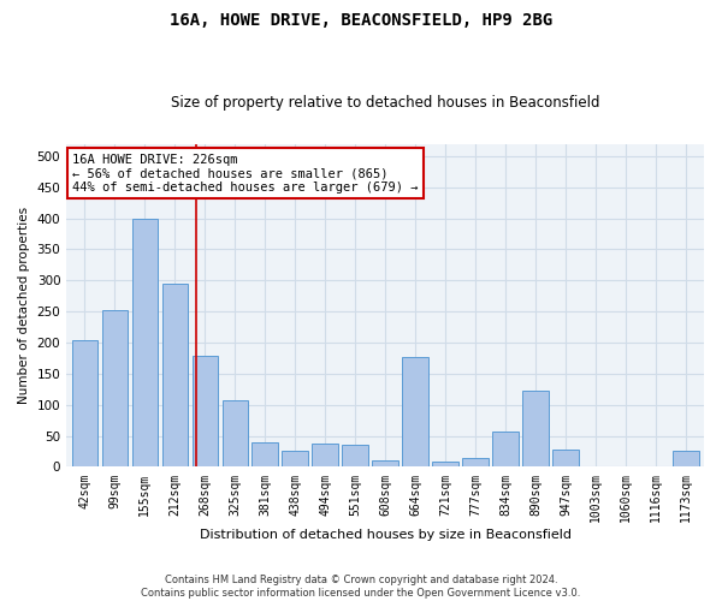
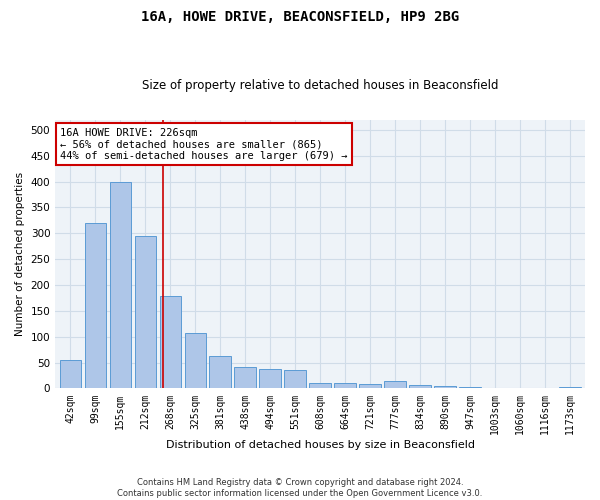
42sqm: 204 -> 55
99sqm: 252 -> 320
381sqm: 40 -> 63
438sqm: 26 -> 42
664sqm: 176 -> 11
834sqm: 56 -> 7
890sqm: 122 -> 5
947sqm: 28 -> 3
1173sqm: 26 -> 3
